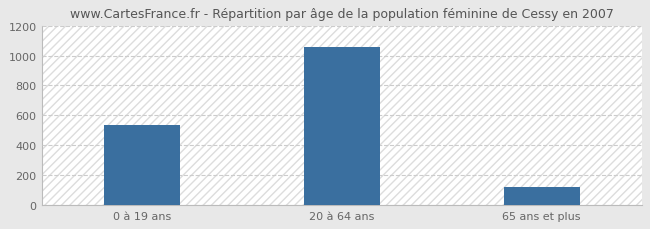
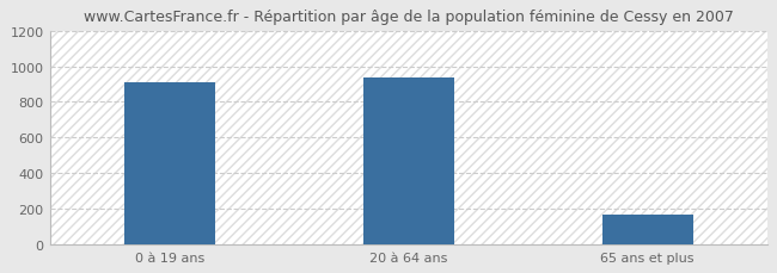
0 à 19 ans: 540 -> 910
20 à 64 ans: 1060 -> 940
65 ans et plus: 120 -> 170
